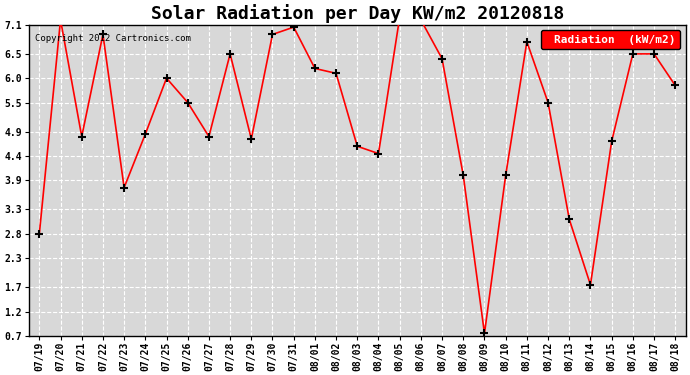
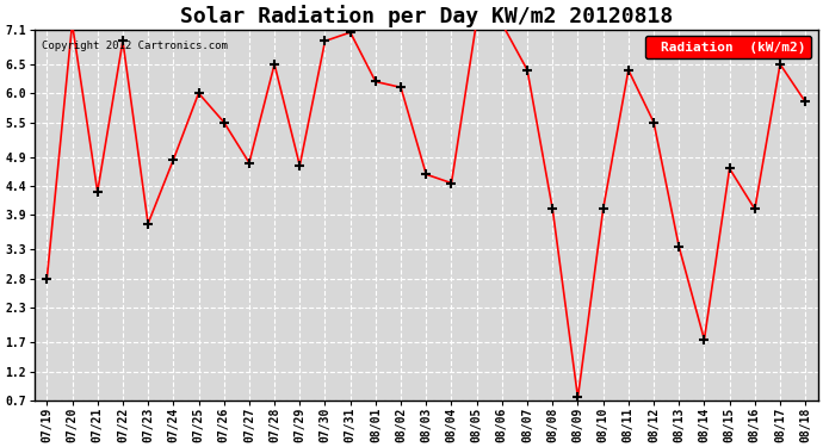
07/21: 4.80 -> 4.30
08/11: 6.75 -> 6.40
08/13: 3.10 -> 3.35
08/16: 6.50 -> 4.00
